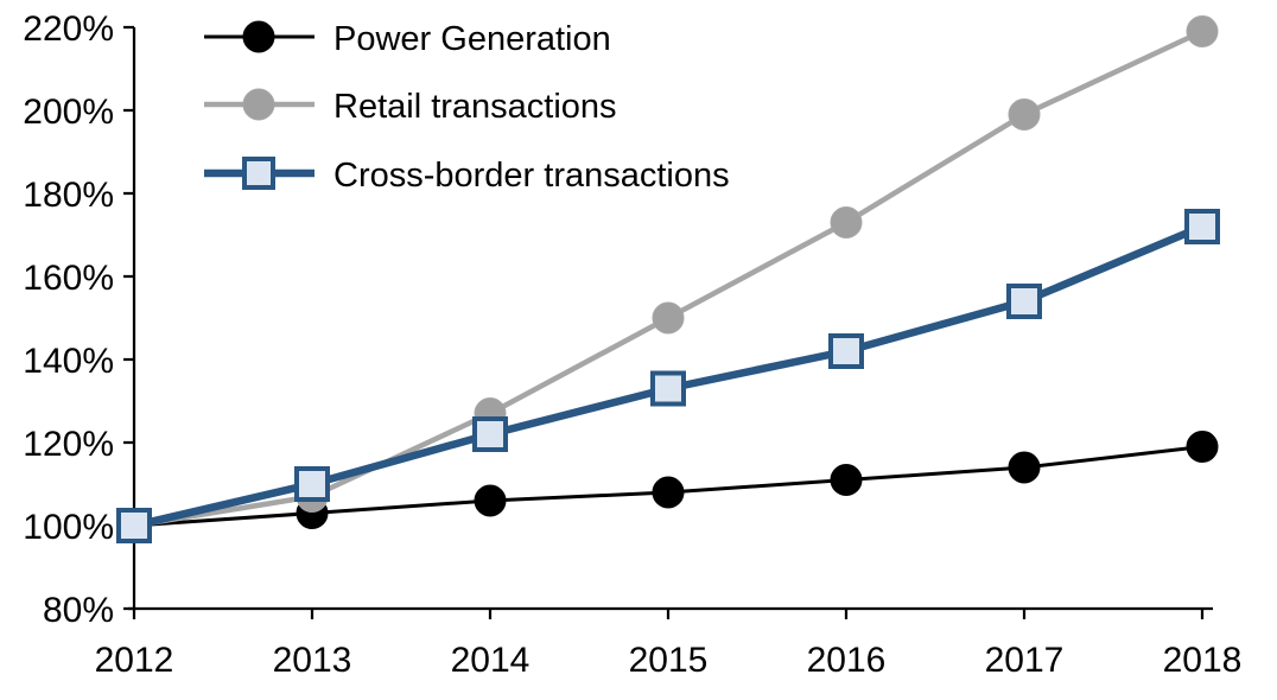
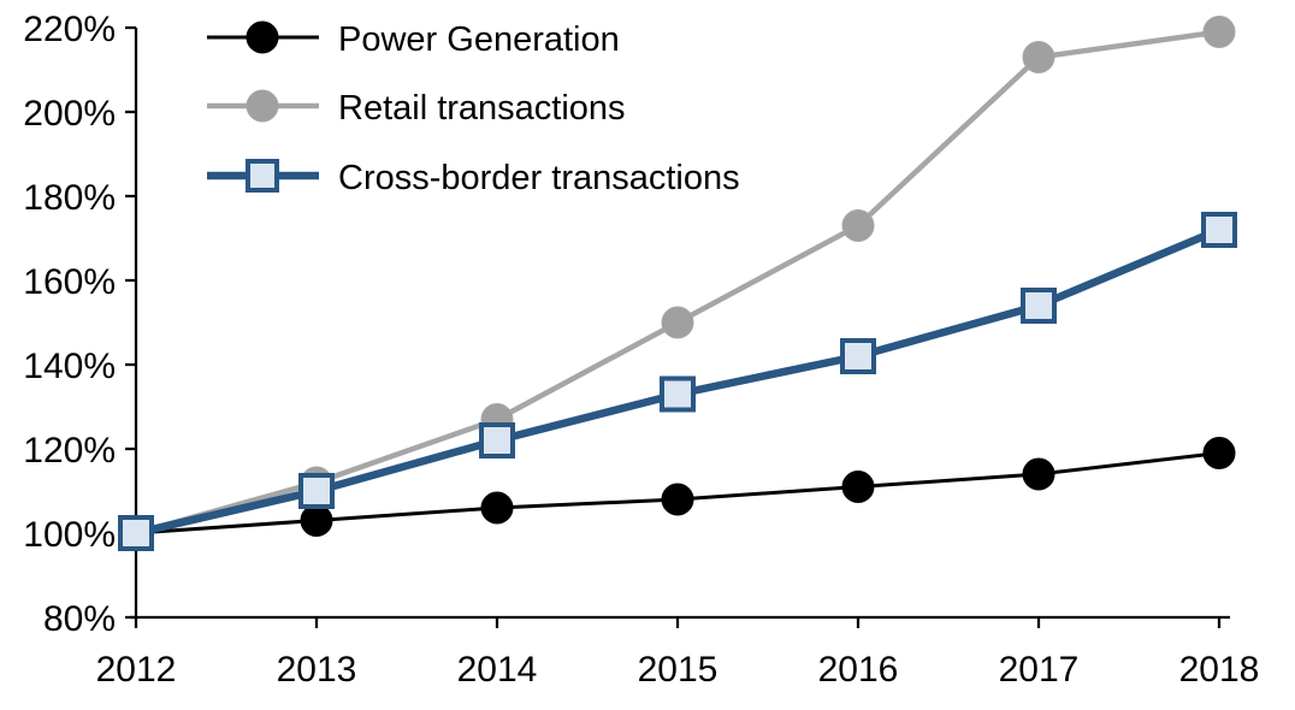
Retail transactions/2013: 107% -> 112%
Retail transactions/2017: 199% -> 213%
